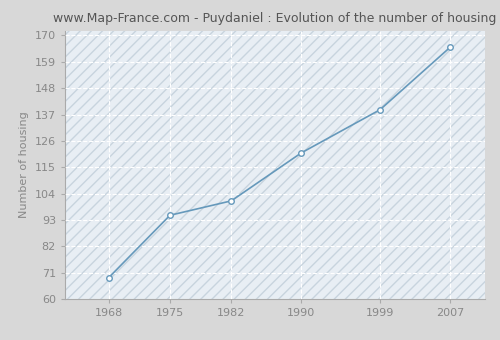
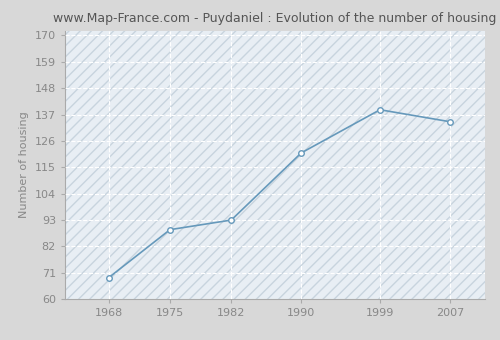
1975: 95 -> 89
1982: 101 -> 93
2007: 165 -> 134
